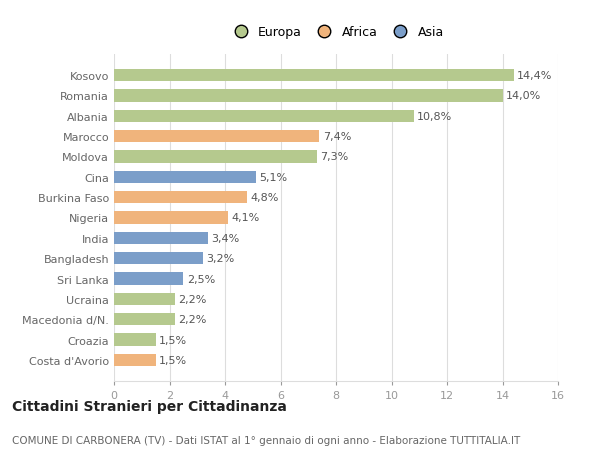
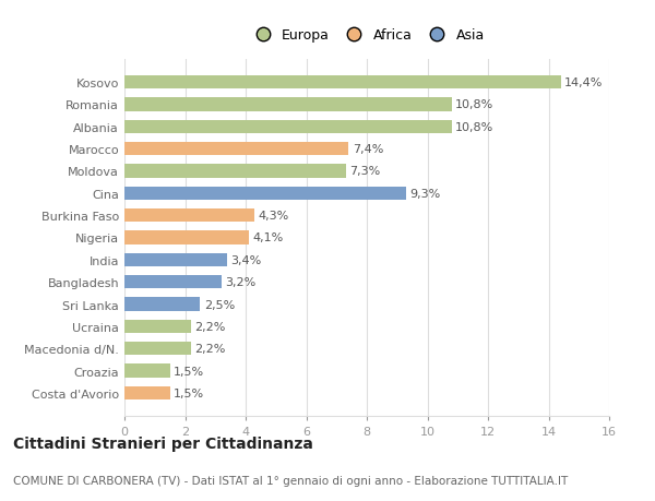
Romania: 14,0% -> 10,8%
Cina: 5,1% -> 9,3%
Burkina Faso: 4,8% -> 4,3%
